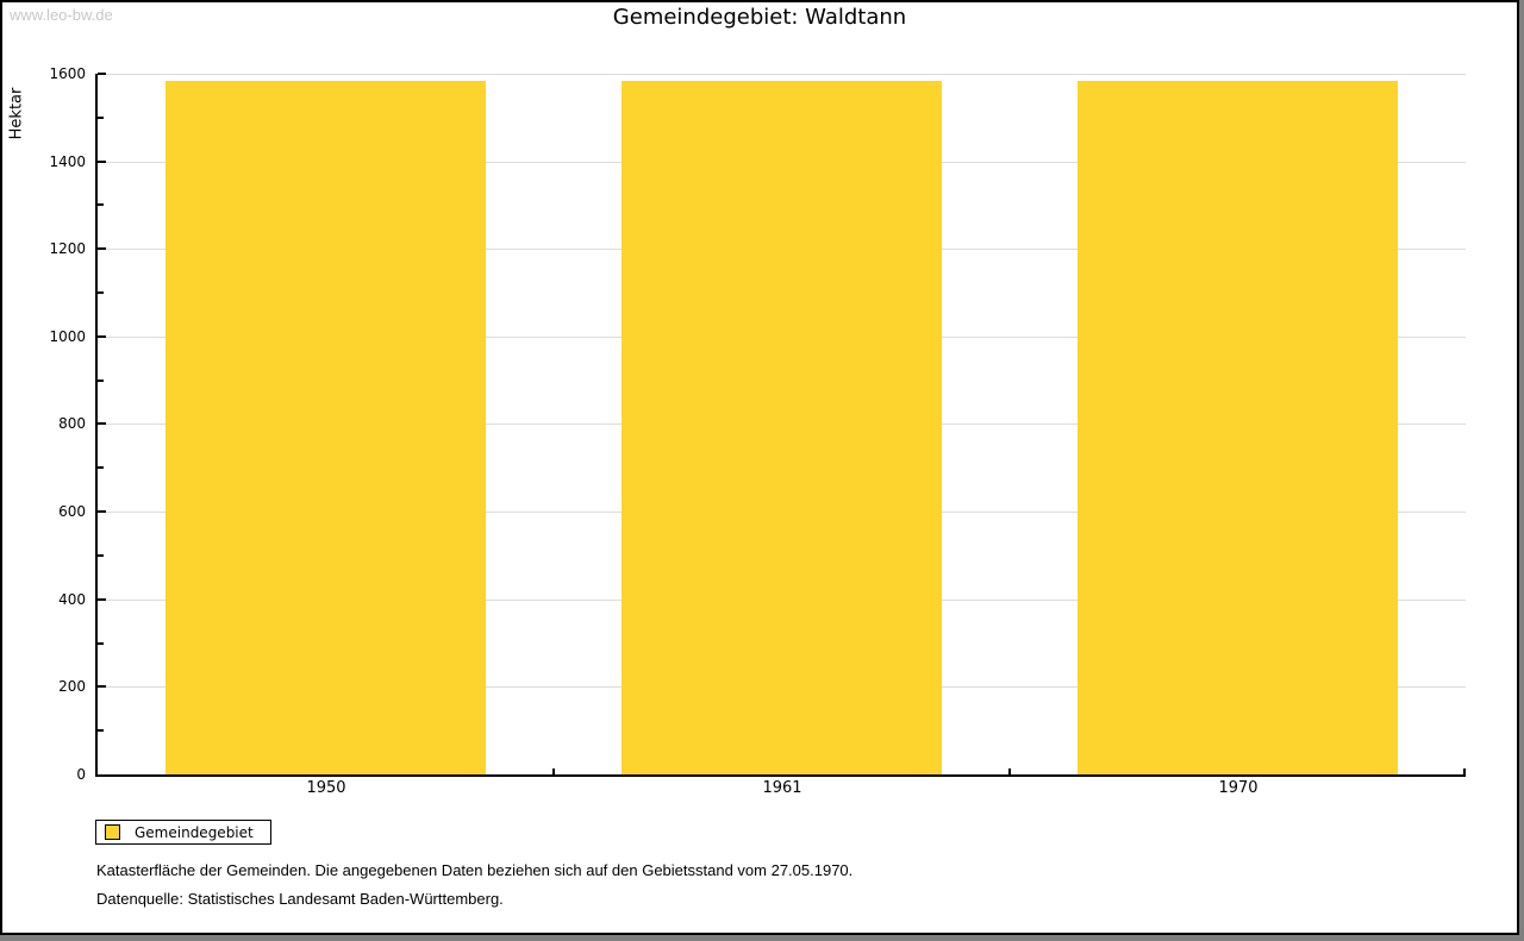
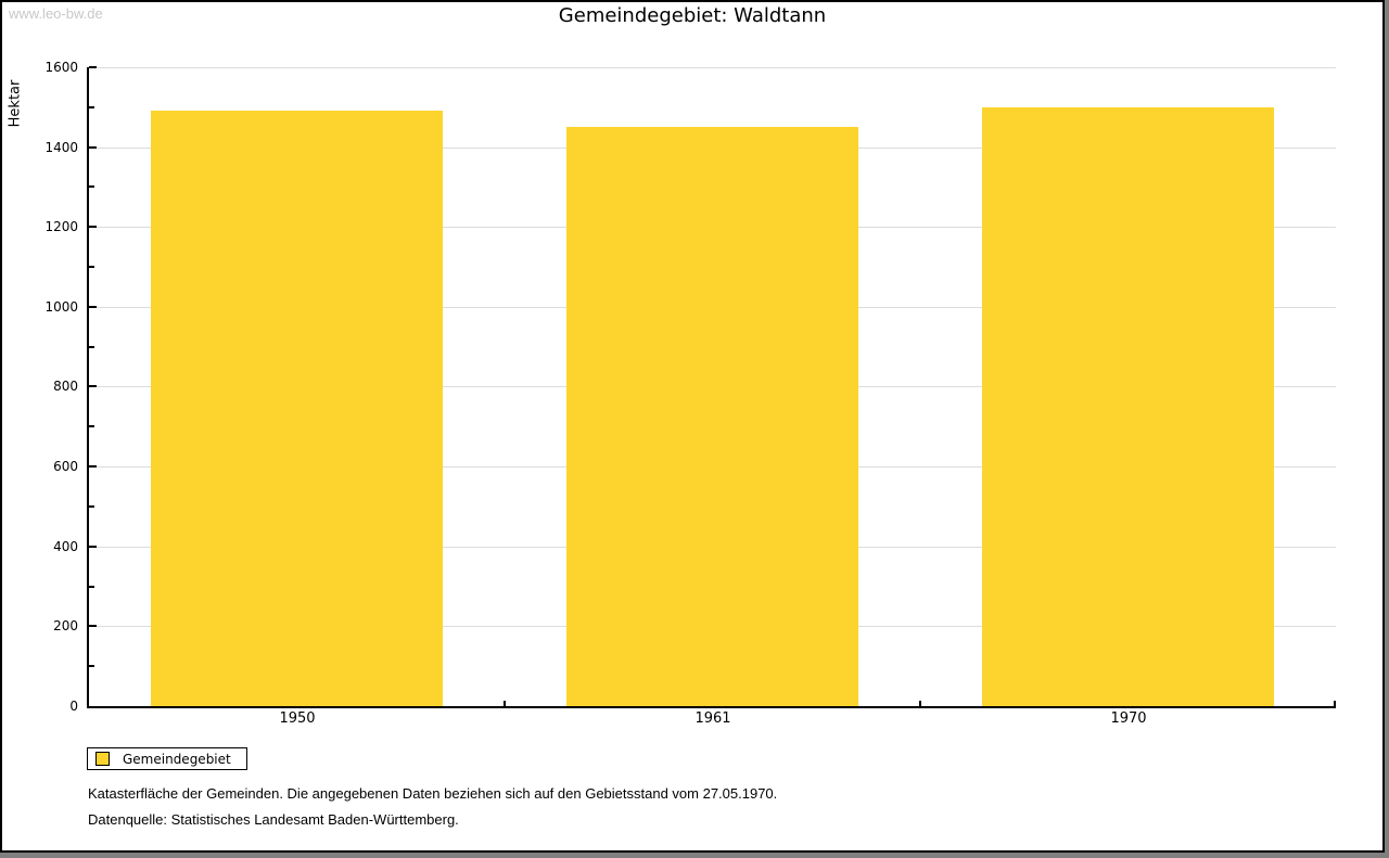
1950: 1580 -> 1490
1961: 1580 -> 1450
1970: 1580 -> 1500
